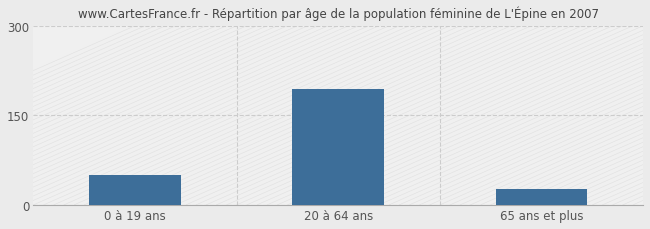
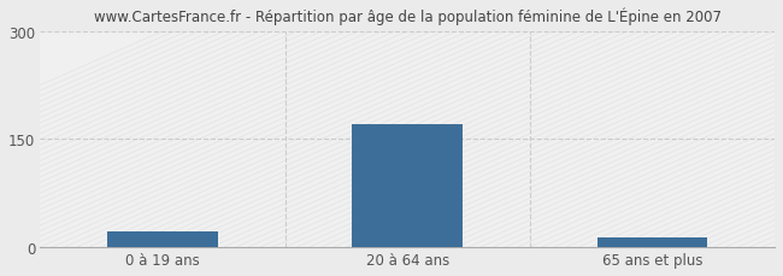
0 à 19 ans: 50 -> 22
20 à 64 ans: 194 -> 170
65 ans et plus: 26 -> 14
